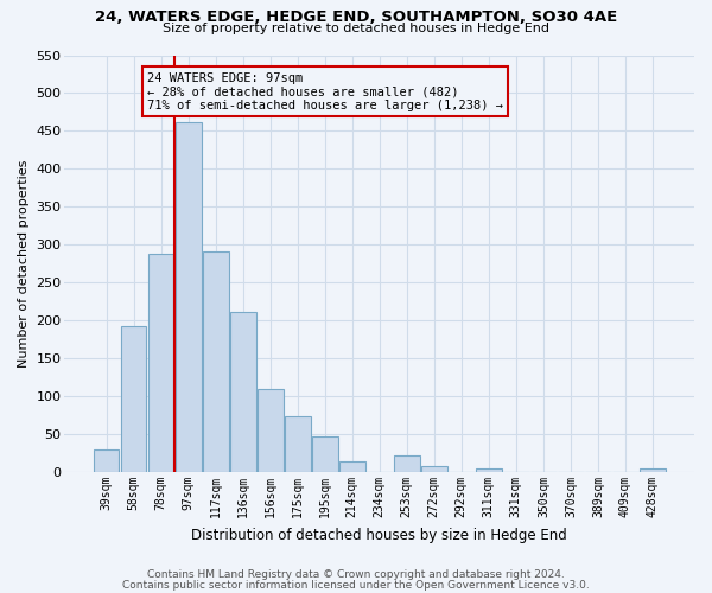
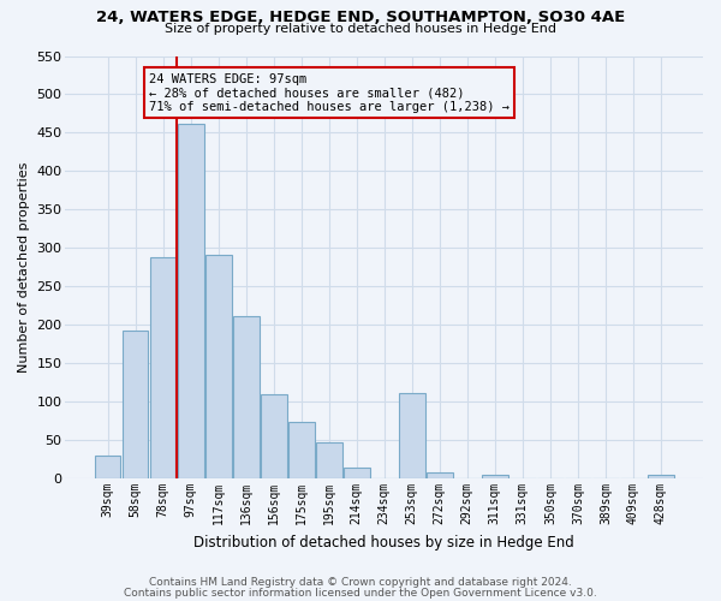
253sqm: 22 -> 112
